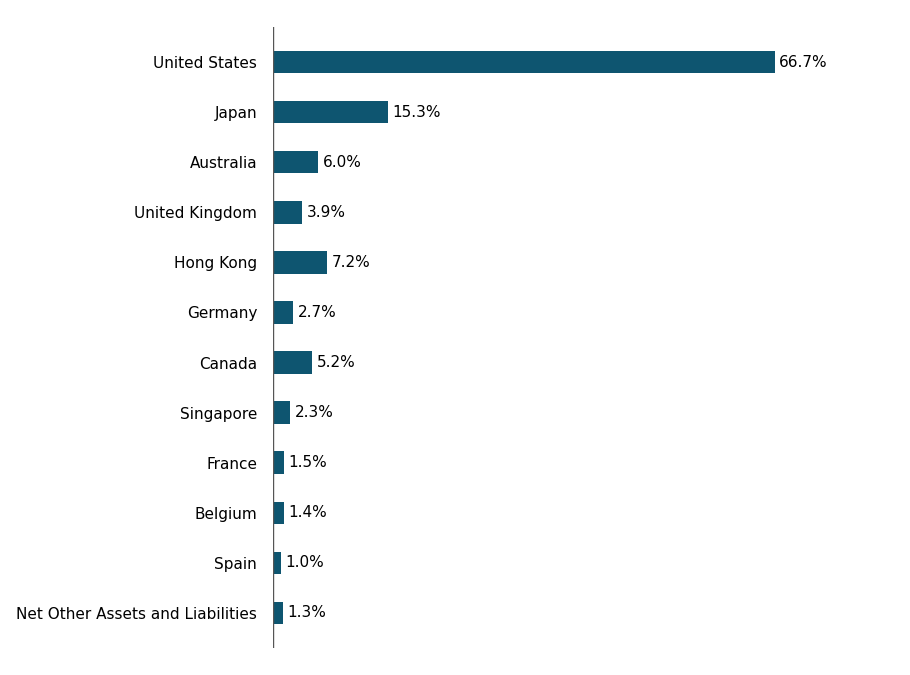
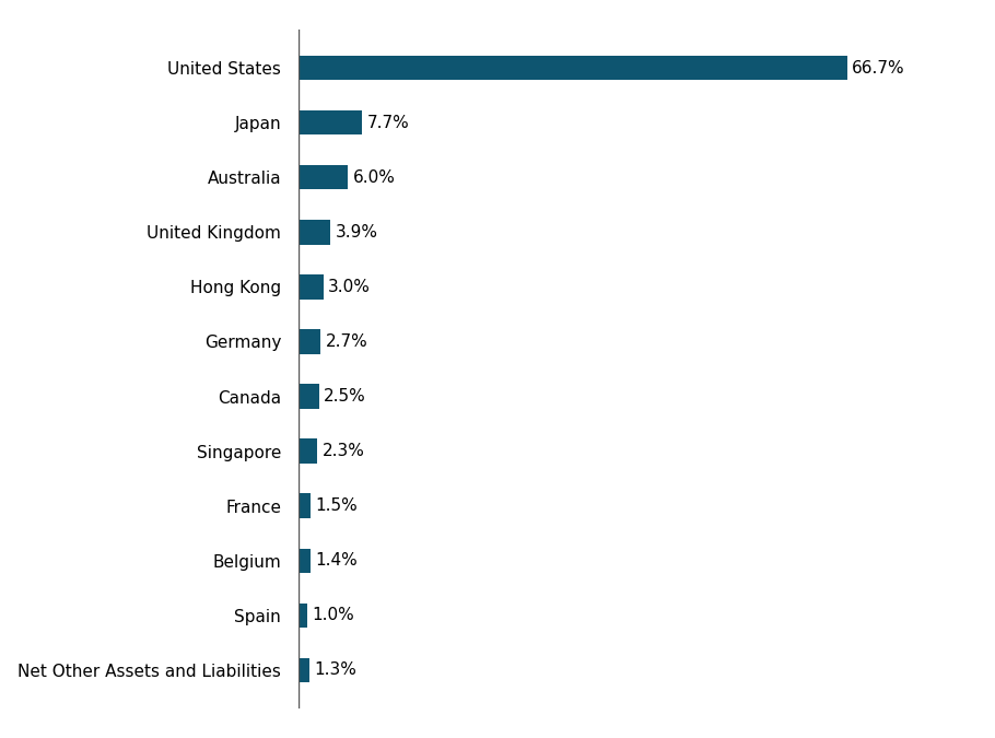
Japan: 15.3% -> 7.7%
Hong Kong: 7.2% -> 3.0%
Canada: 5.2% -> 2.5%
